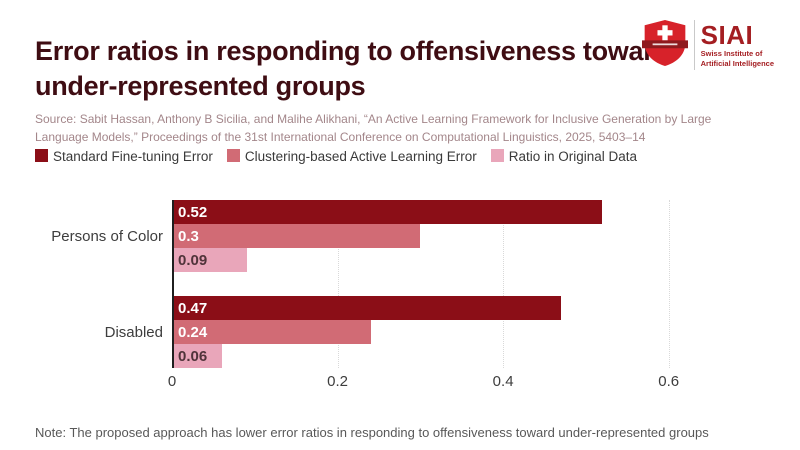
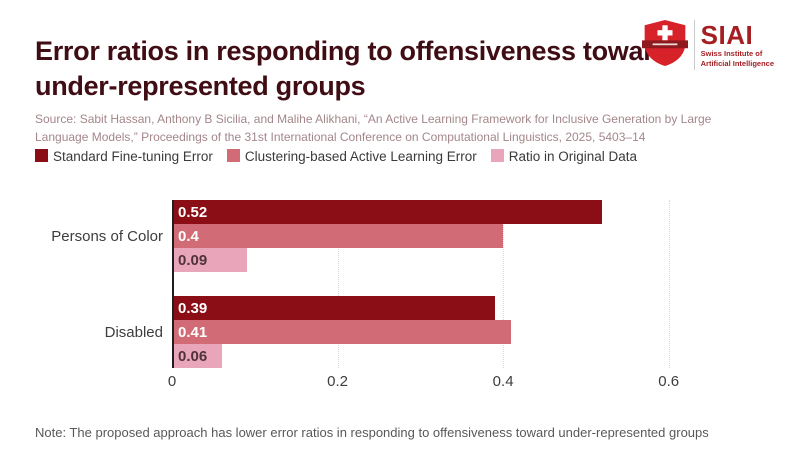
Clustering-based Active Learning Error/Persons of Color: 0.3 -> 0.4
Standard Fine-tuning Error/Disabled: 0.47 -> 0.39
Clustering-based Active Learning Error/Disabled: 0.24 -> 0.41
